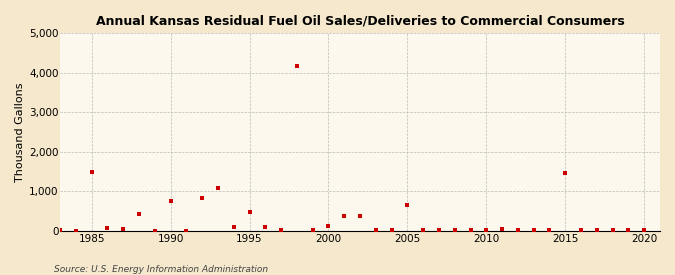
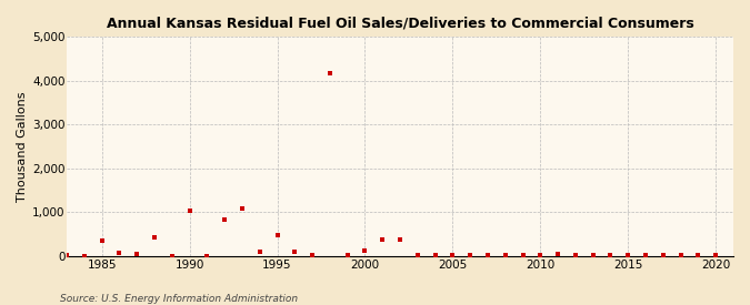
1985: 1,500 -> 350
1990: 750 -> 1,030
2005: 650 -> 10
2015: 1,450 -> 10
